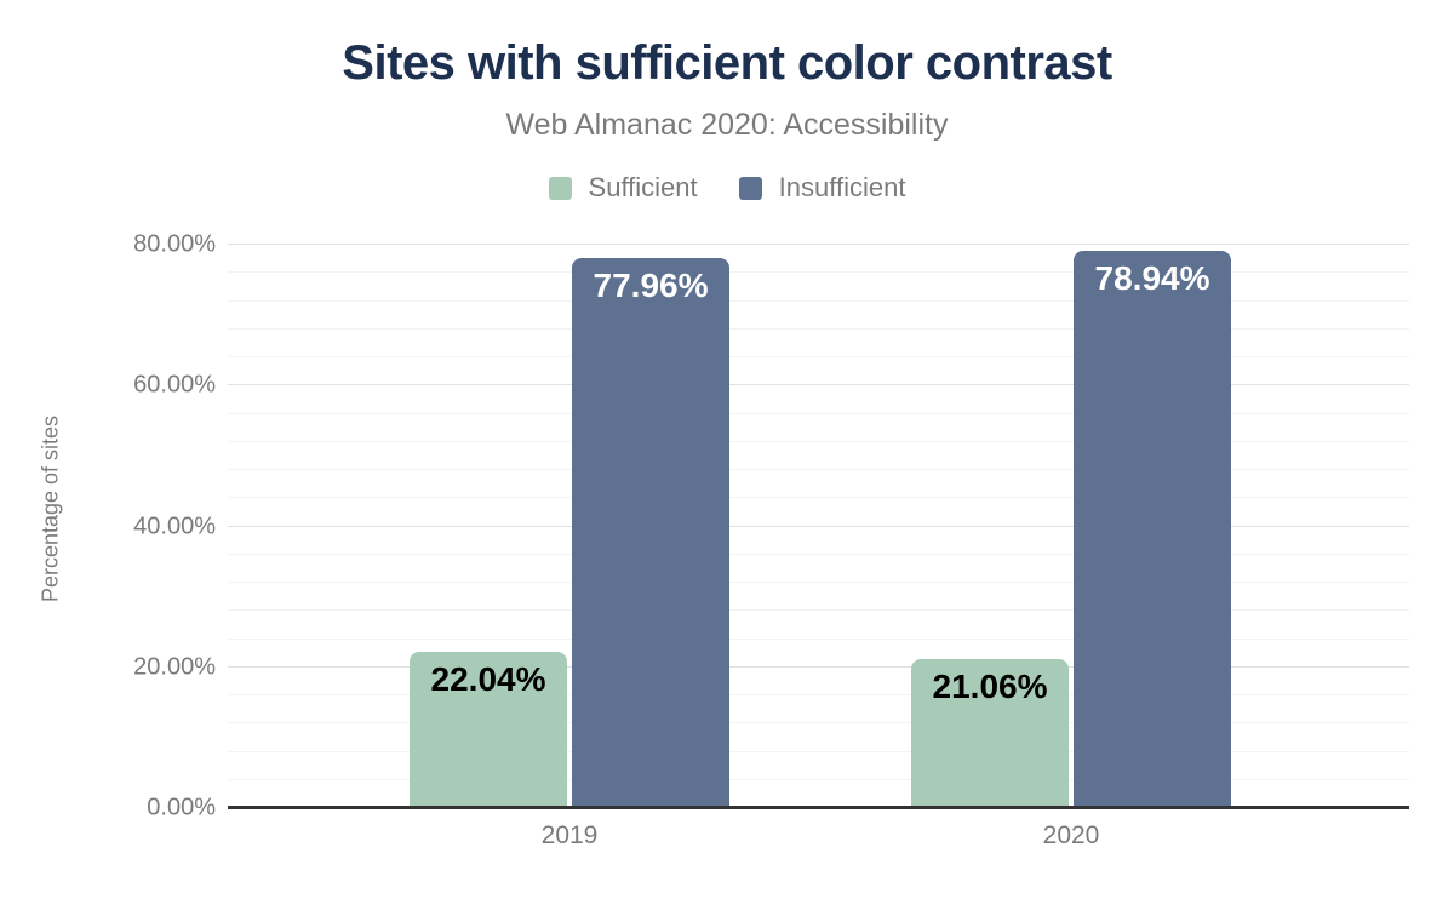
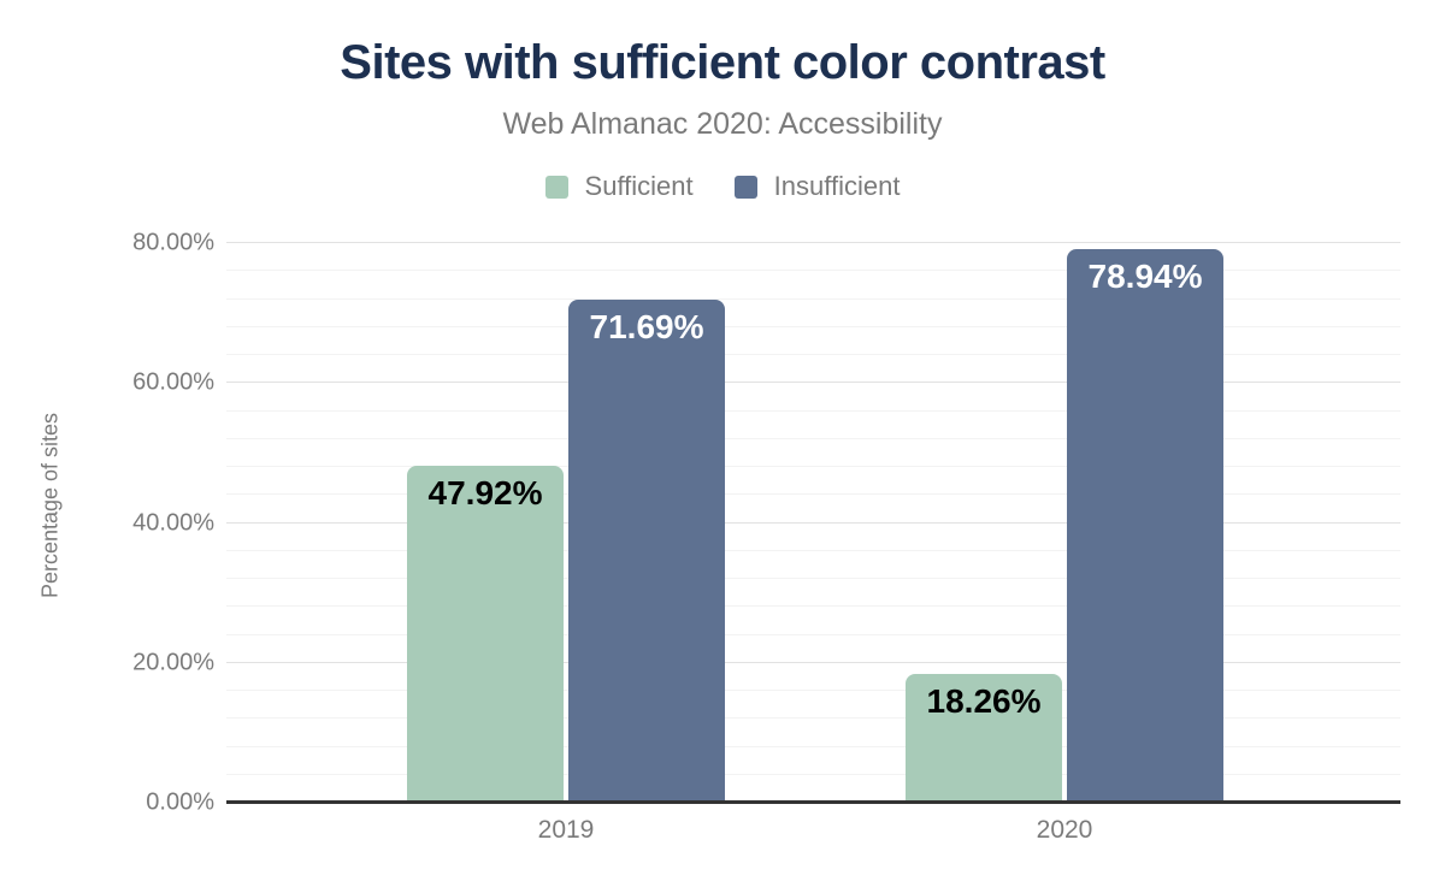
Sufficient/2019: 22.04% -> 47.92%
Insufficient/2019: 77.96% -> 71.69%
Sufficient/2020: 21.06% -> 18.26%
